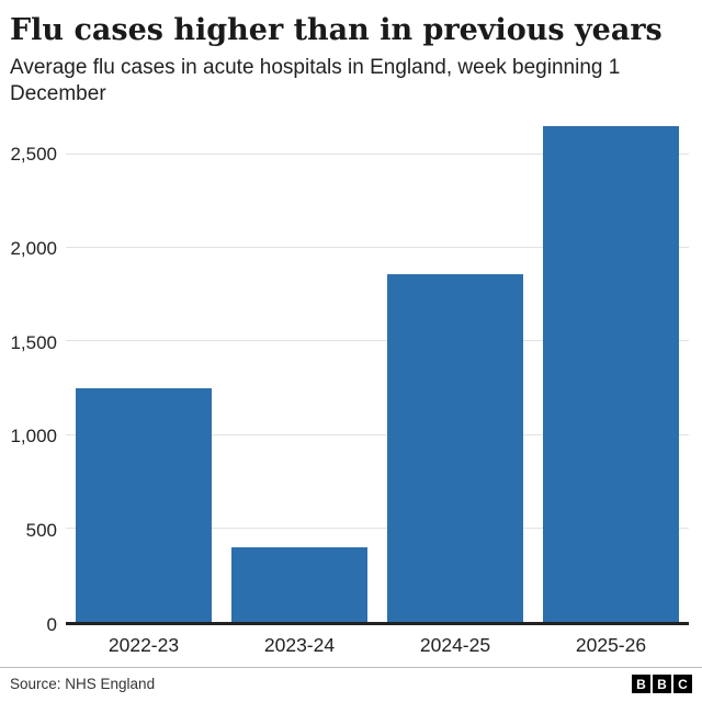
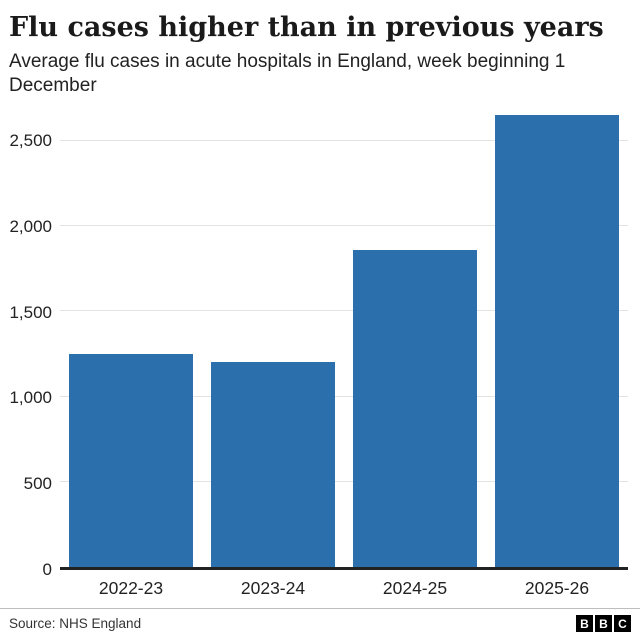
2023-24: 400 -> 1200
